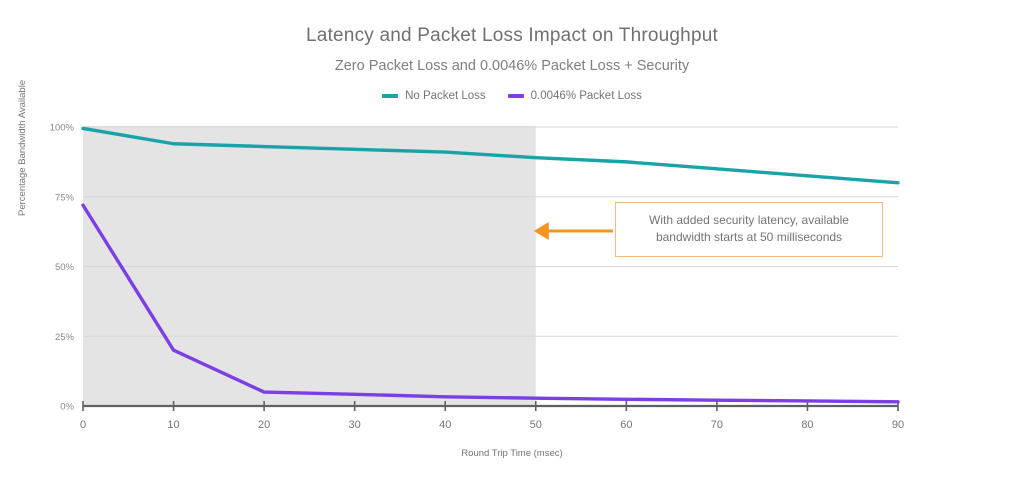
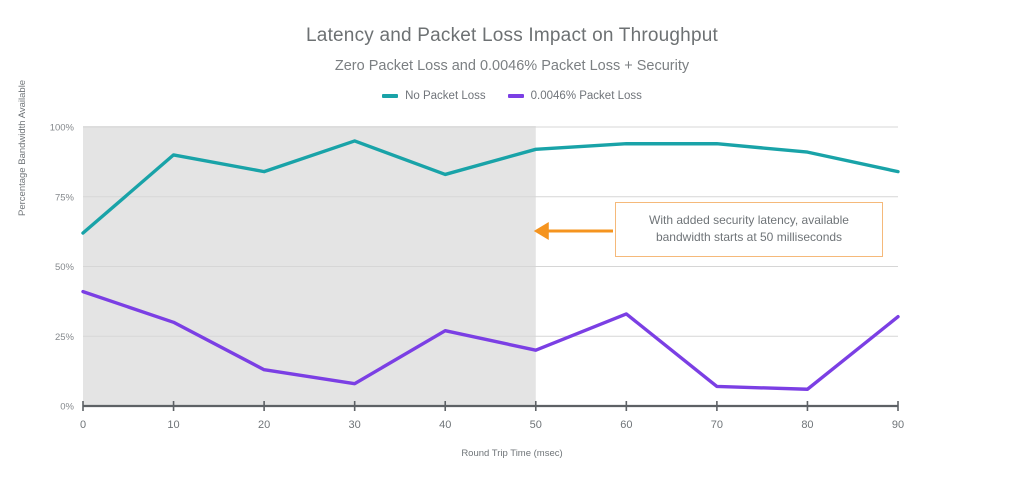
No Packet Loss/0: 100% -> 62%
0.0046% Packet Loss/0: 72% -> 41%
No Packet Loss/10: 94% -> 90%
0.0046% Packet Loss/10: 20% -> 30%
No Packet Loss/20: 93% -> 84%
0.0046% Packet Loss/20: 5% -> 13%
No Packet Loss/30: 92% -> 95%
0.0046% Packet Loss/30: 4% -> 8%
No Packet Loss/40: 91% -> 83%
0.0046% Packet Loss/40: 3% -> 27%
No Packet Loss/50: 89% -> 92%
0.0046% Packet Loss/50: 3% -> 20%
No Packet Loss/60: 88% -> 94%
0.0046% Packet Loss/60: 2% -> 33%
No Packet Loss/70: 85% -> 94%
0.0046% Packet Loss/70: 2% -> 7%
No Packet Loss/80: 82% -> 91%
0.0046% Packet Loss/80: 2% -> 6%
No Packet Loss/90: 80% -> 84%
0.0046% Packet Loss/90: 2% -> 32%
